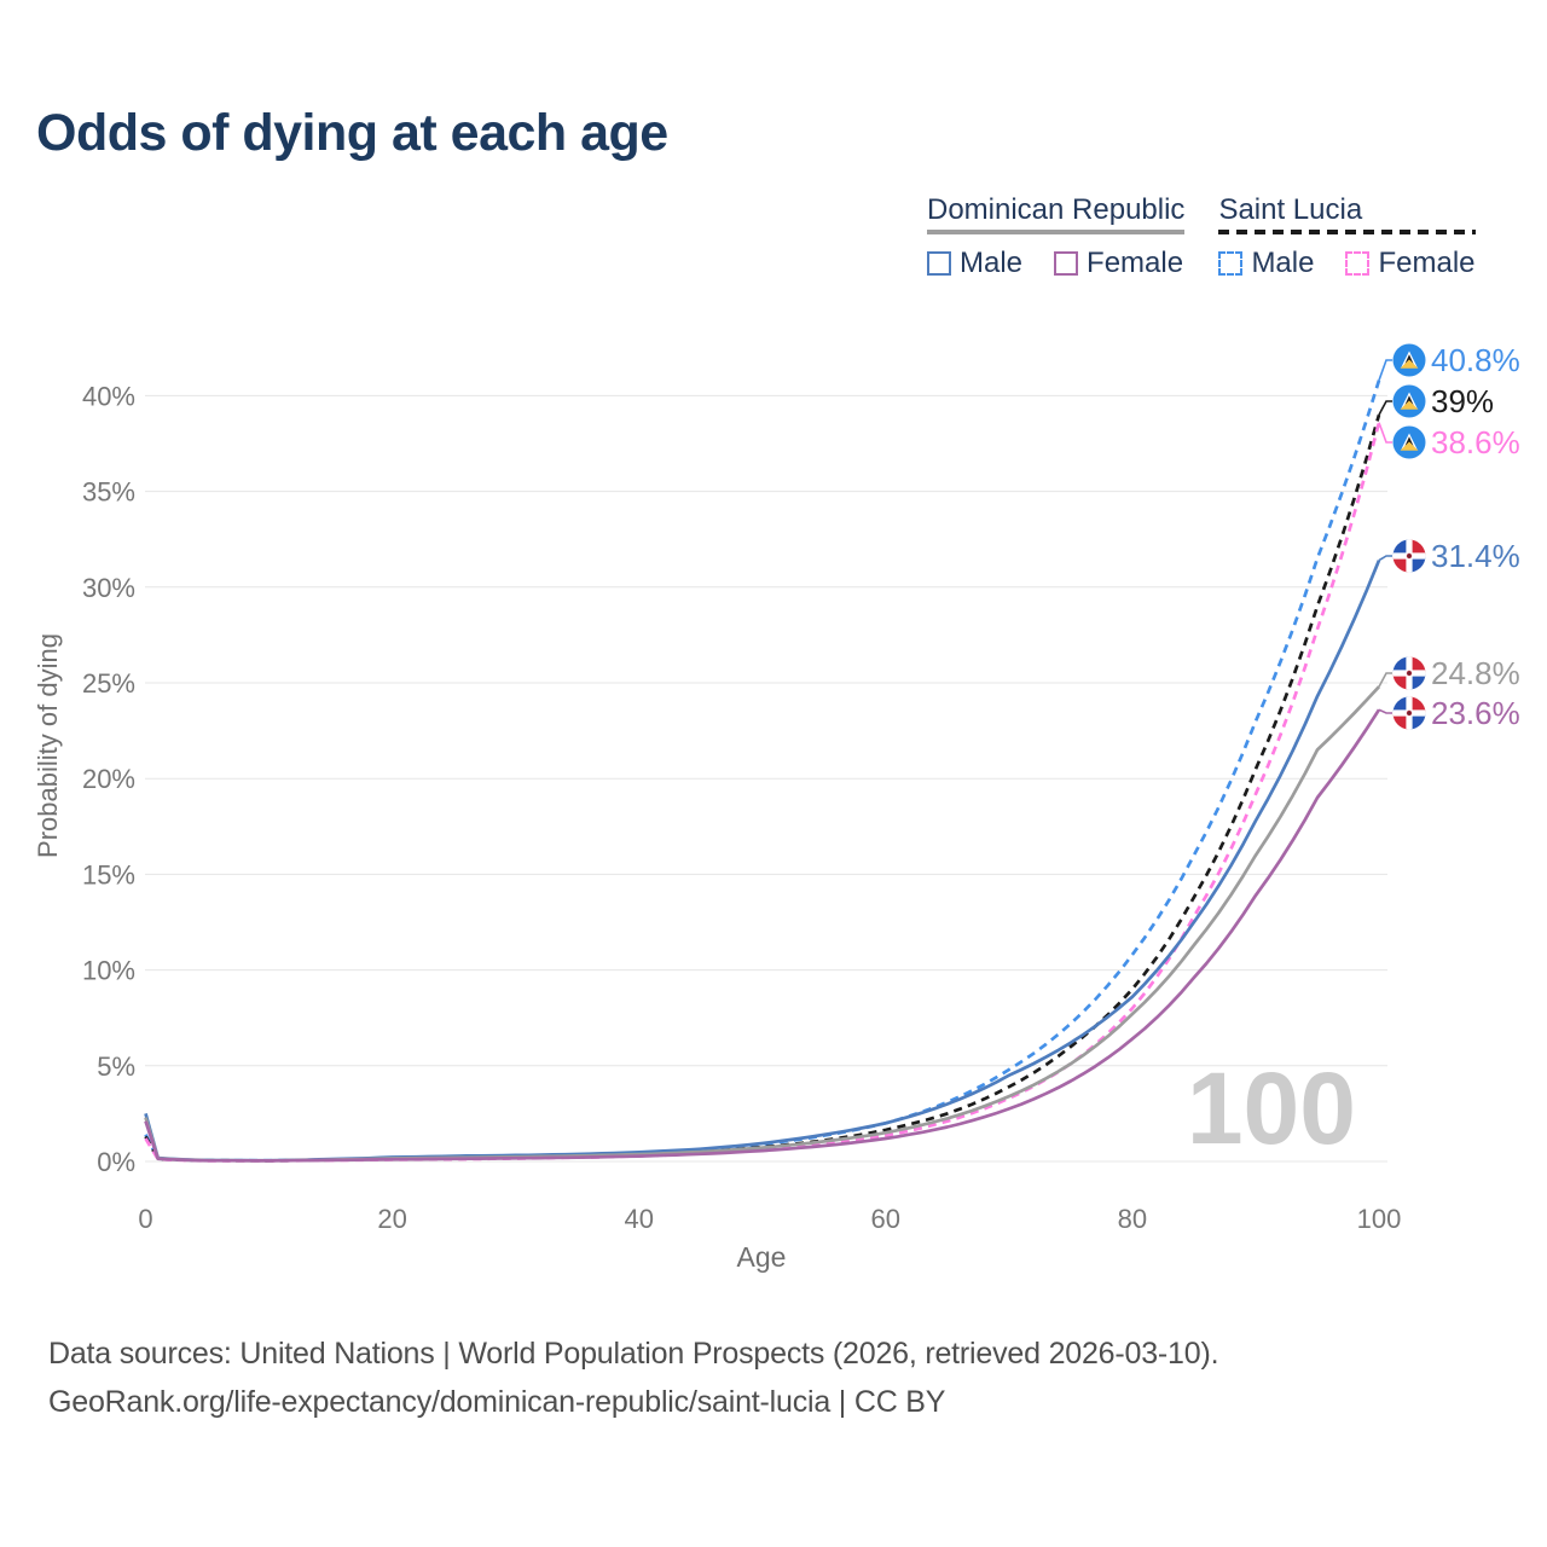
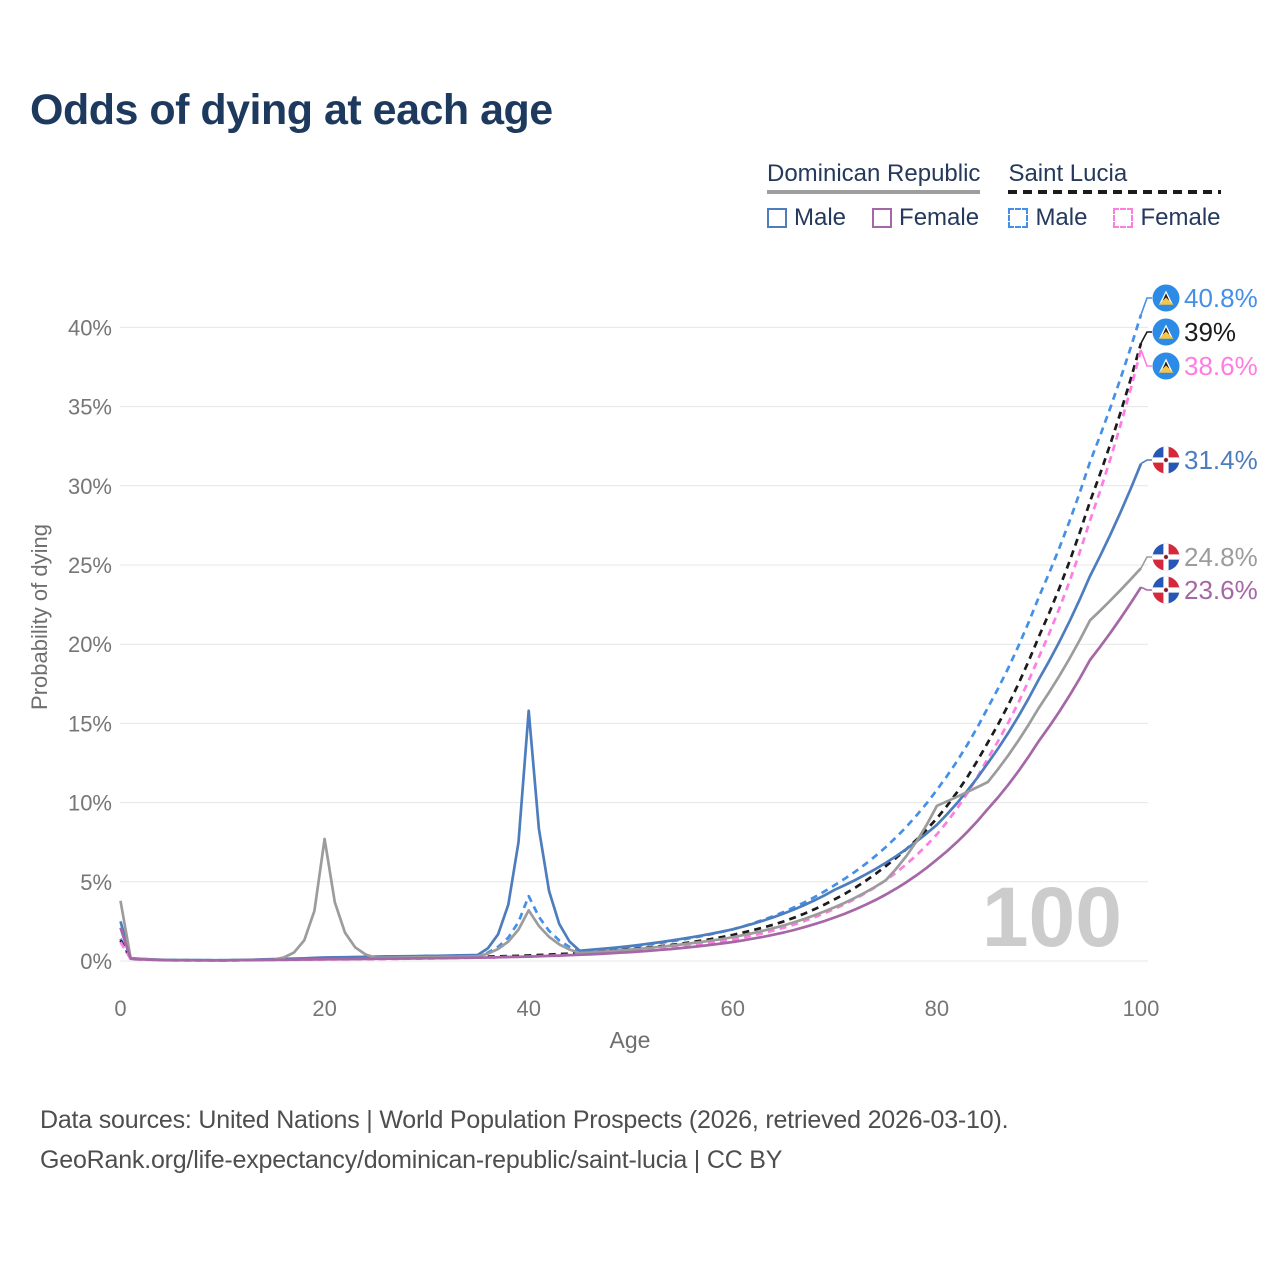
Dominican Republic/0: 2.3% -> 3.8%
Dominican Republic/20: 0.2% -> 7.7%
Saint Lucia Male/40: 0.4% -> 4.1%
Dominican Republic Male/40: 0.5% -> 15.8%
Dominican Republic/40: 0.4% -> 3.2%
Dominican Republic/80: 7.7% -> 9.8%
